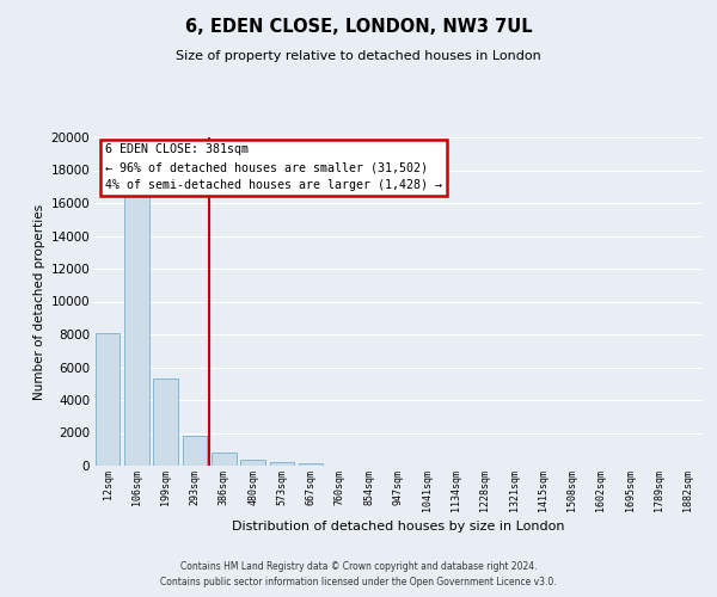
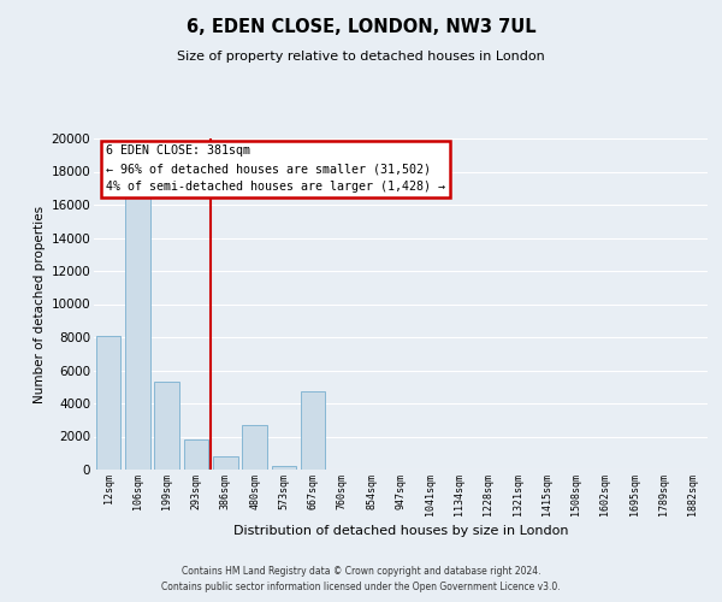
480sqm: 400 -> 2700
667sqm: 200 -> 4700
